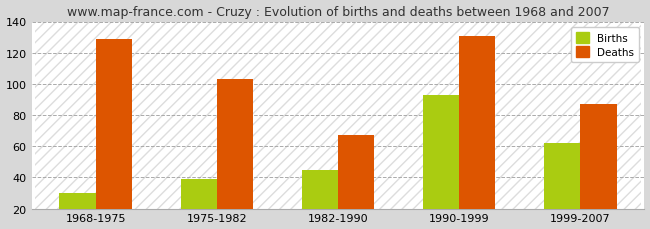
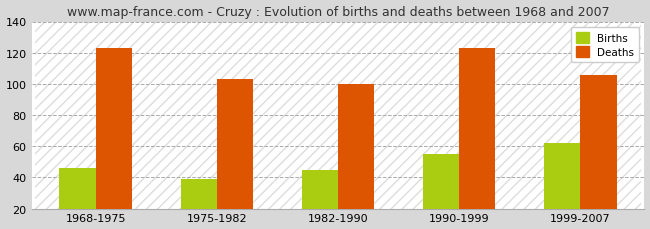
Births/1968-1975: 30 -> 46
Deaths/1968-1975: 129 -> 123
Deaths/1982-1990: 67 -> 100
Births/1990-1999: 93 -> 55
Deaths/1990-1999: 131 -> 123
Deaths/1999-2007: 87 -> 106
